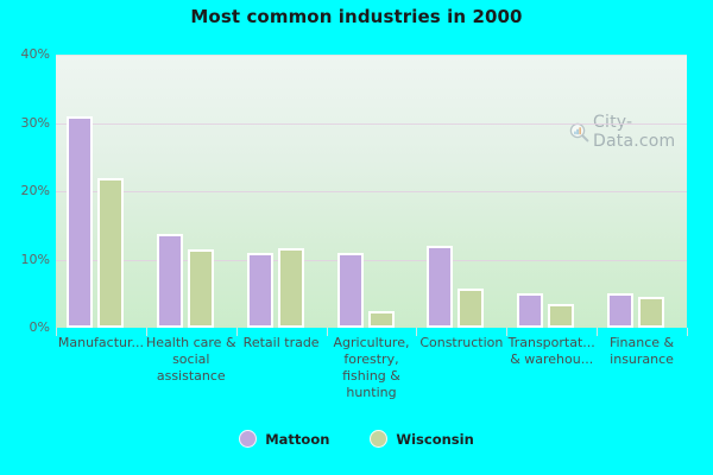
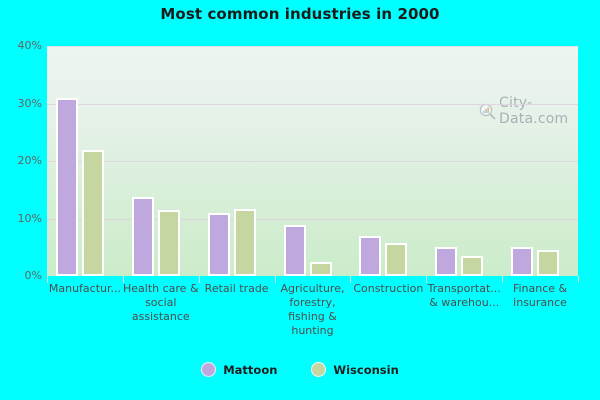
Mattoon/Agriculture, forestry, fishing & hunting: 11% -> 9%
Mattoon/Construction: 12% -> 7%
